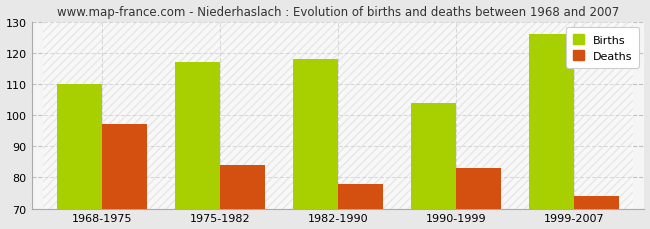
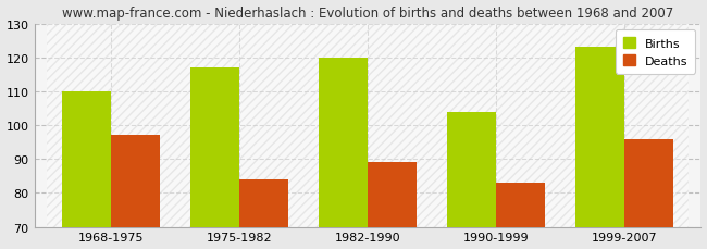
Births/1982-1990: 118 -> 120
Deaths/1982-1990: 78 -> 89
Births/1999-2007: 126 -> 123
Deaths/1999-2007: 74 -> 96
